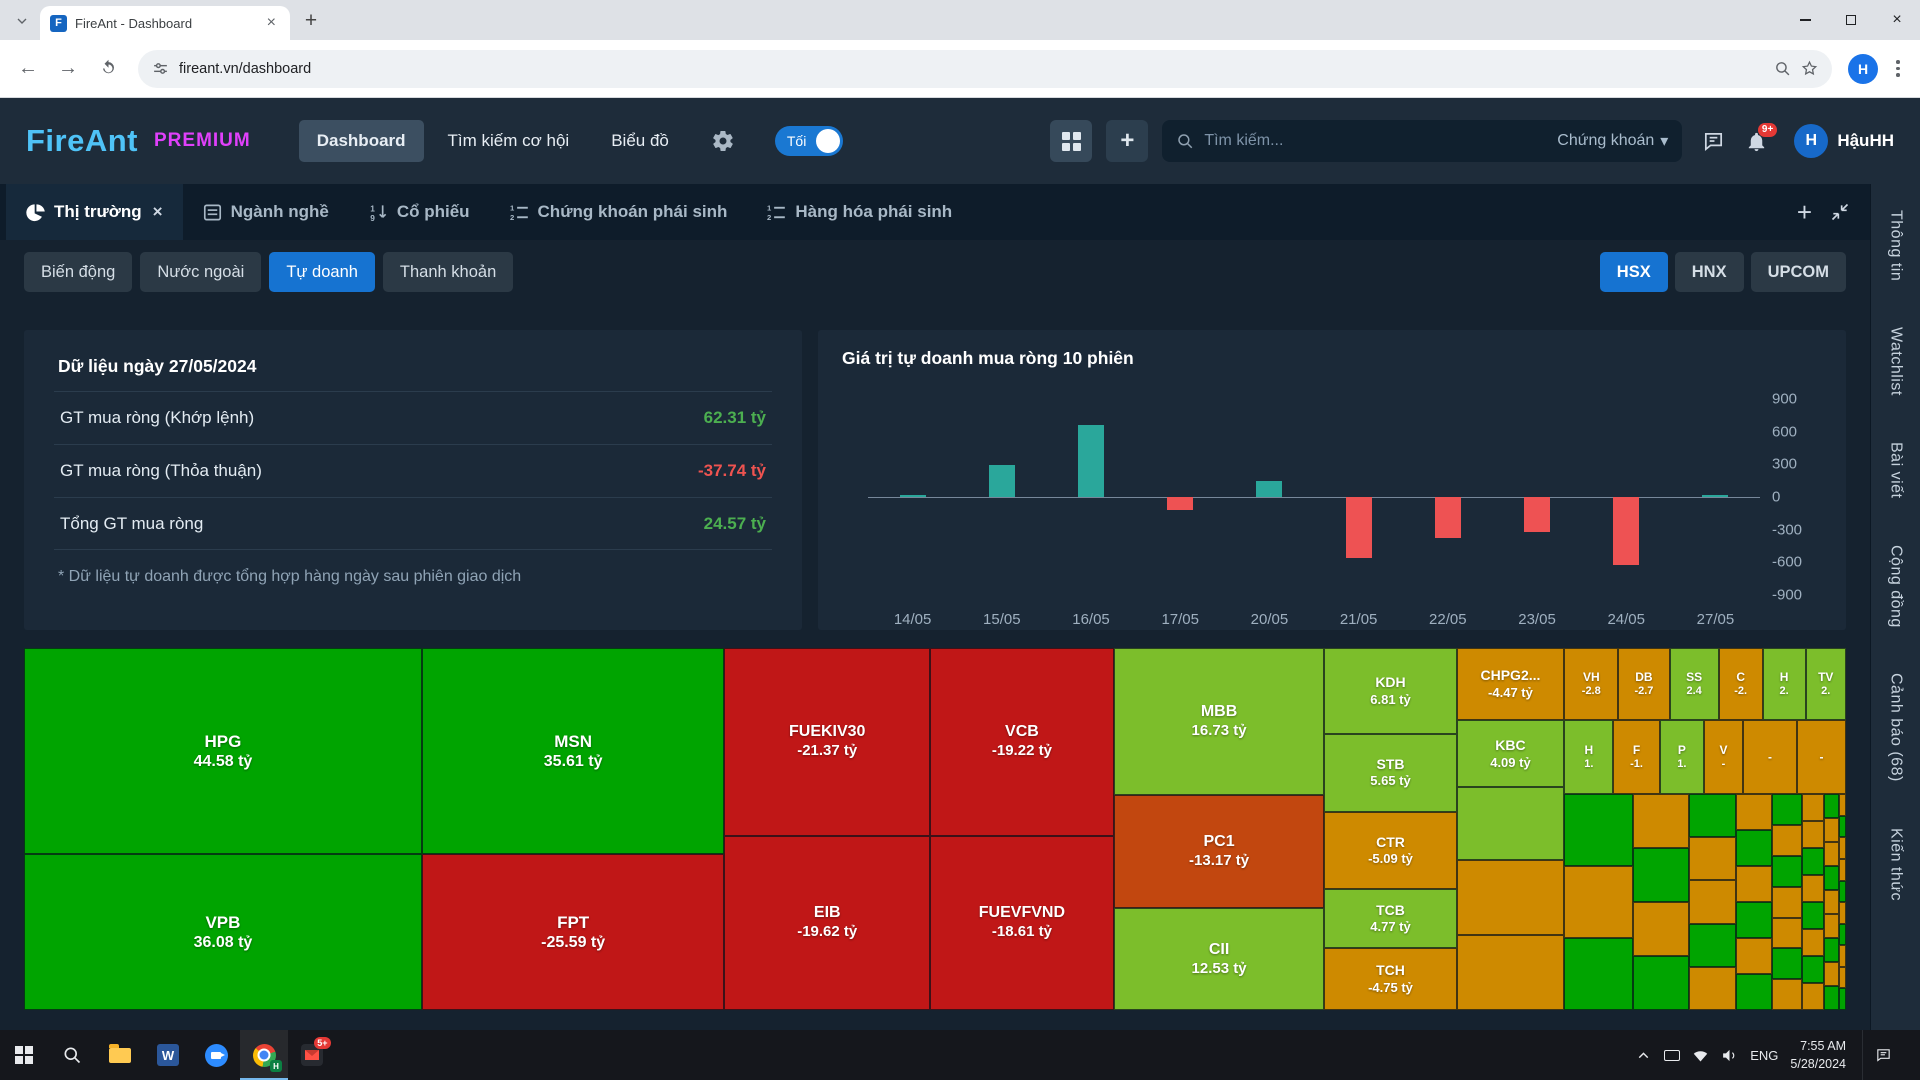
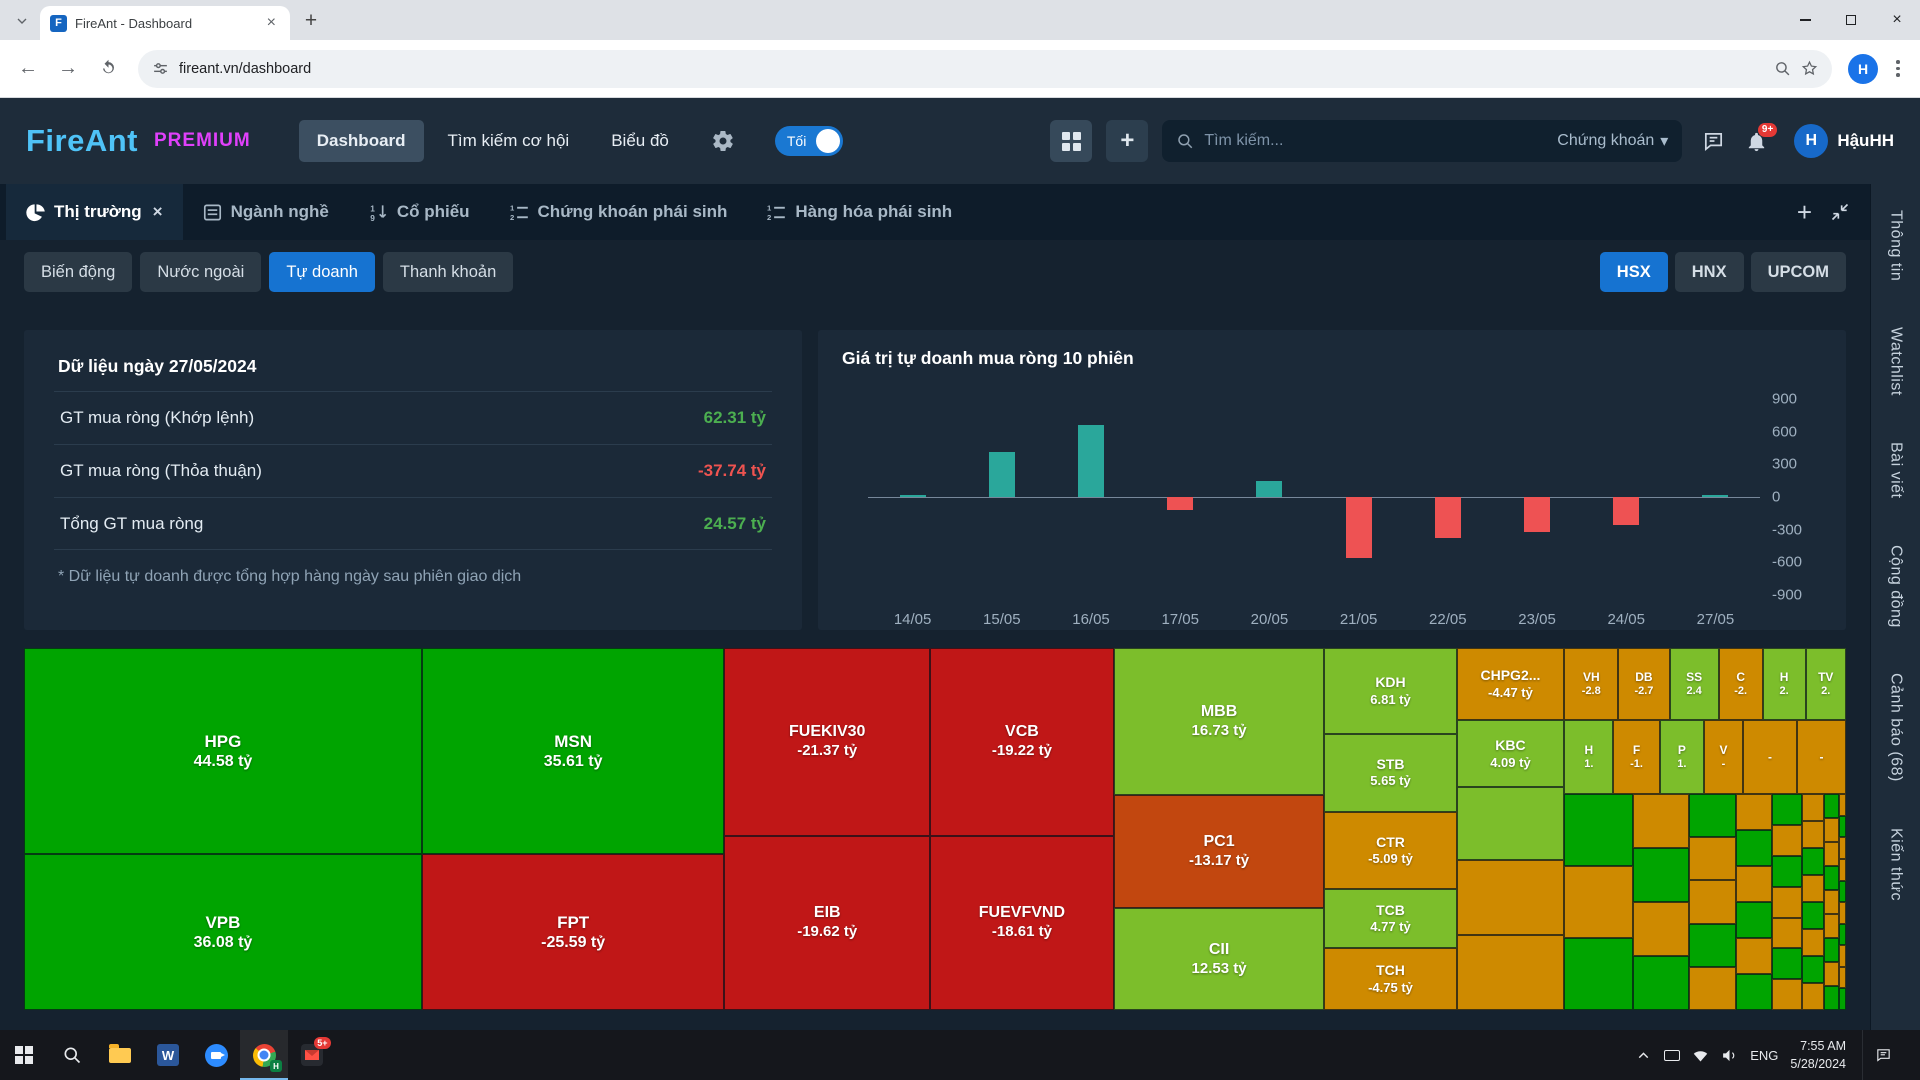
15/05: 290 -> 410
24/05: -620 -> -260
